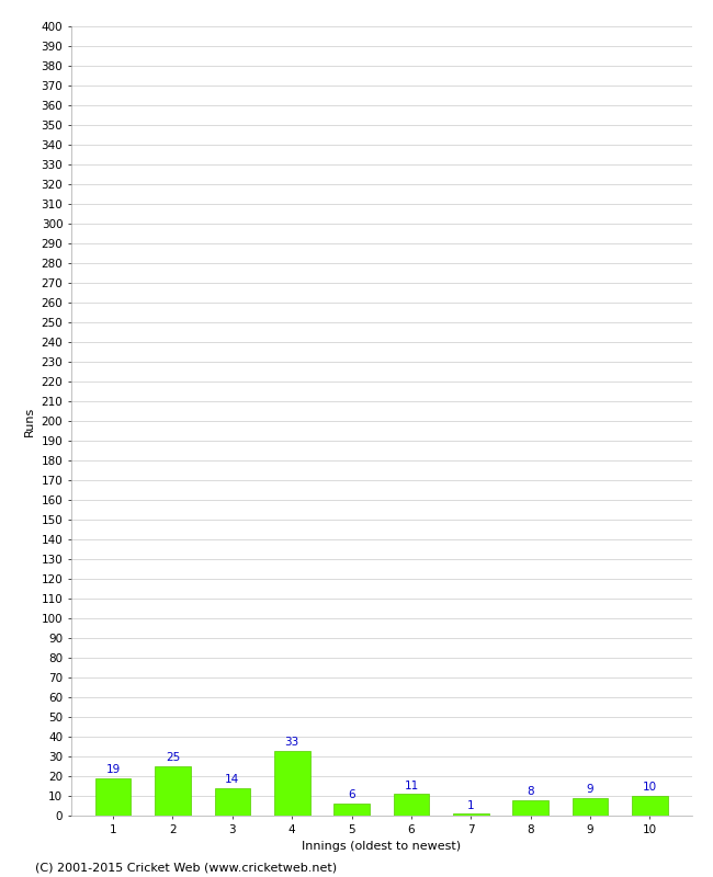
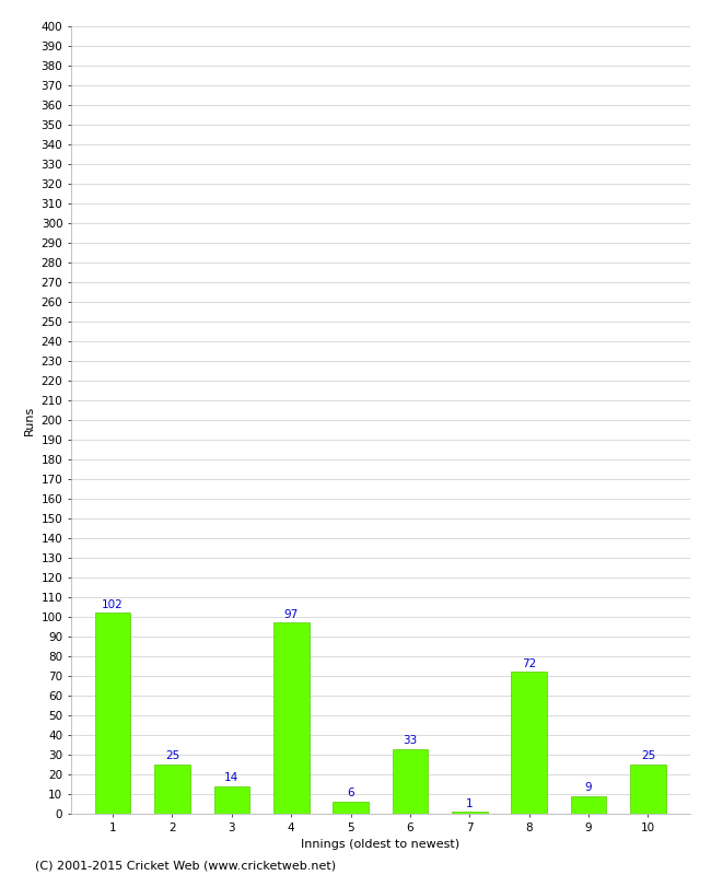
1: 19 -> 102
4: 33 -> 97
6: 11 -> 33
8: 8 -> 72
10: 10 -> 25
